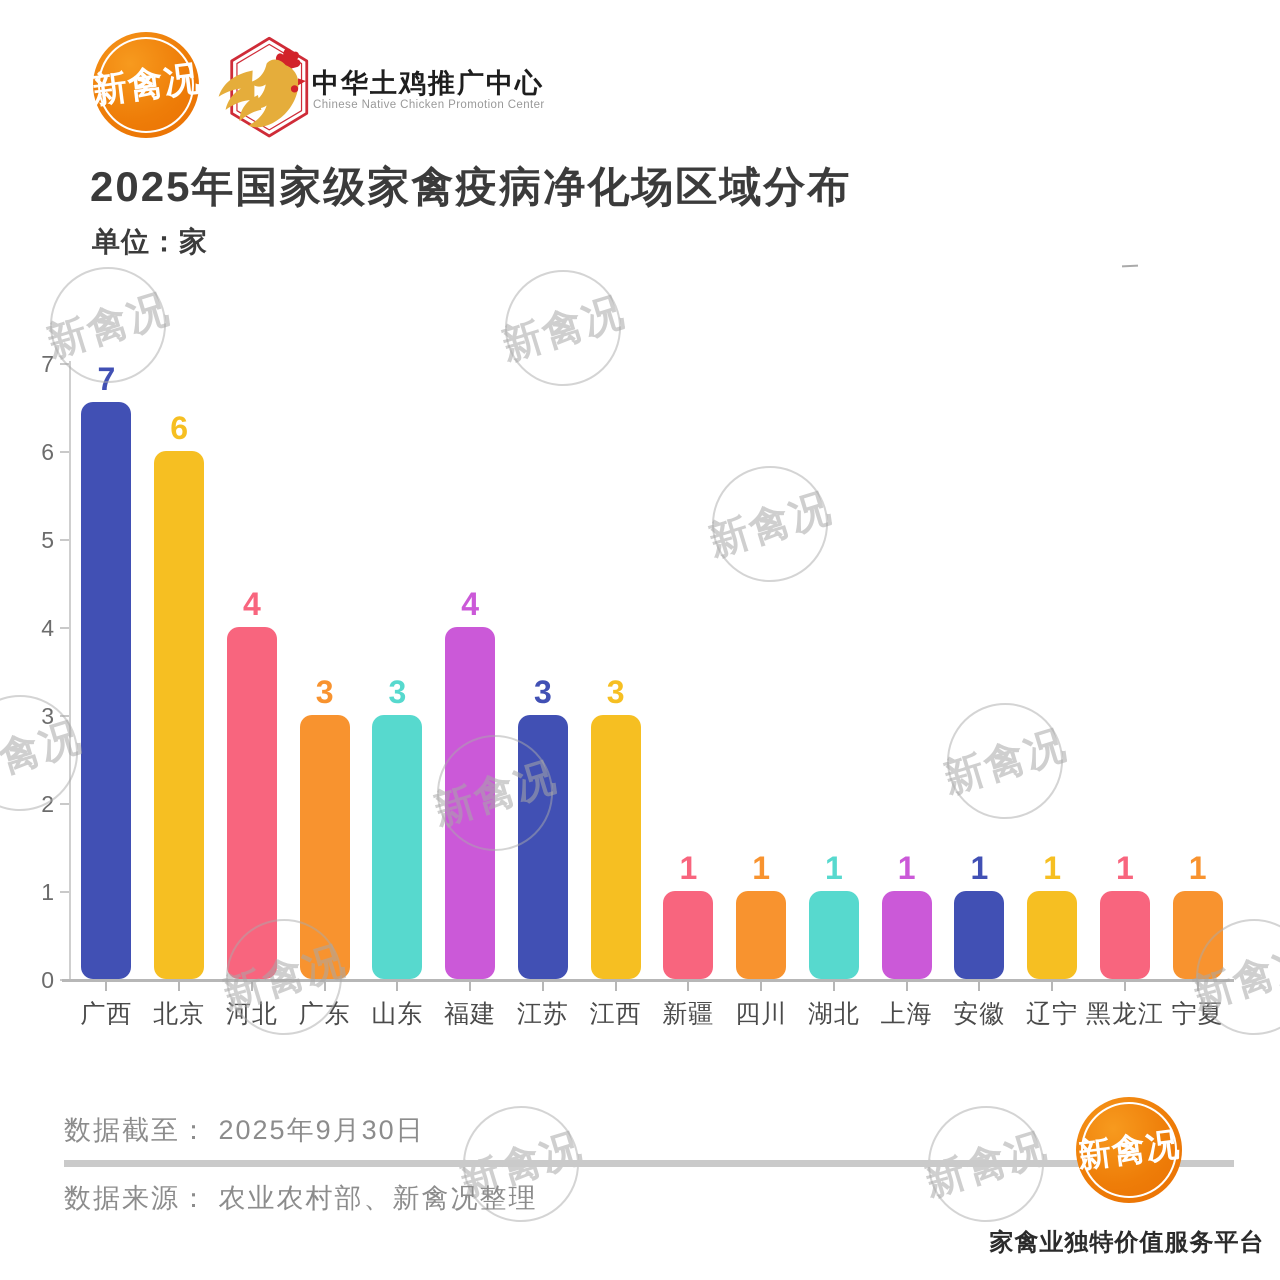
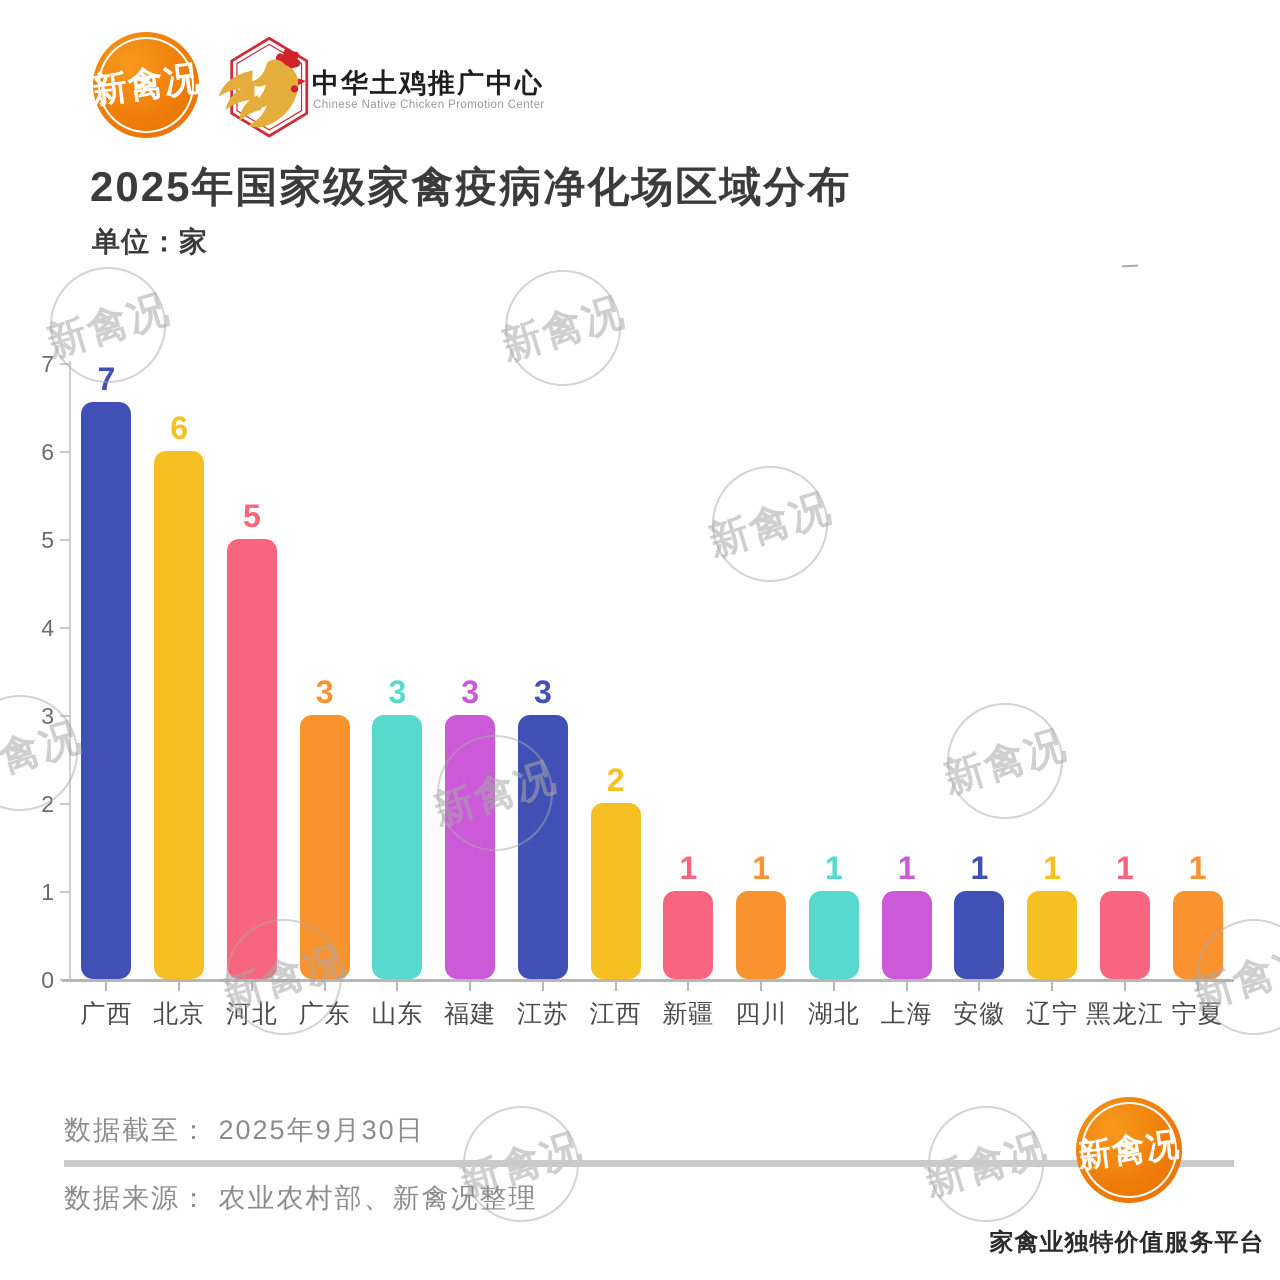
河北: 4 -> 5
福建: 4 -> 3
江西: 3 -> 2
